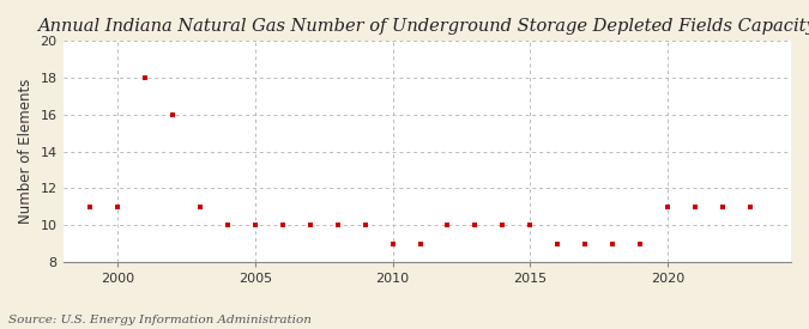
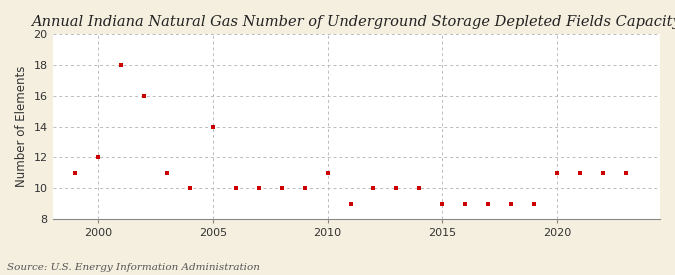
2000: 11 -> 12
2005: 10 -> 14
2010: 9 -> 11
2015: 10 -> 9
